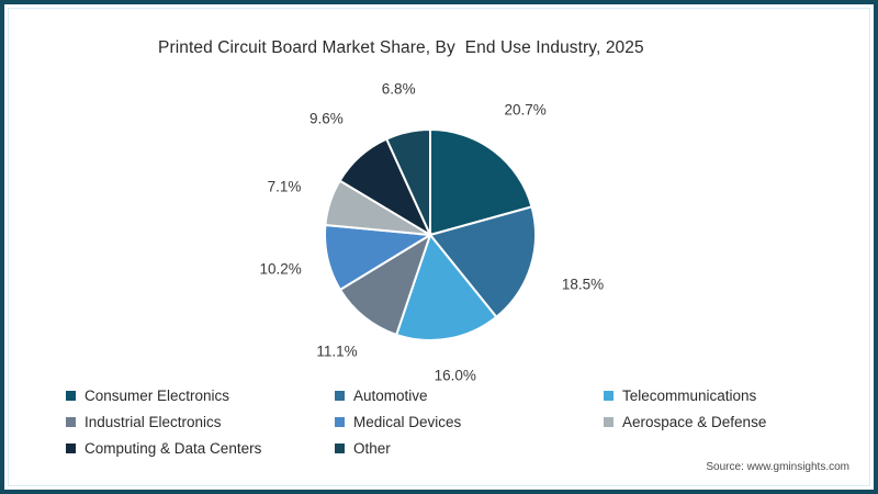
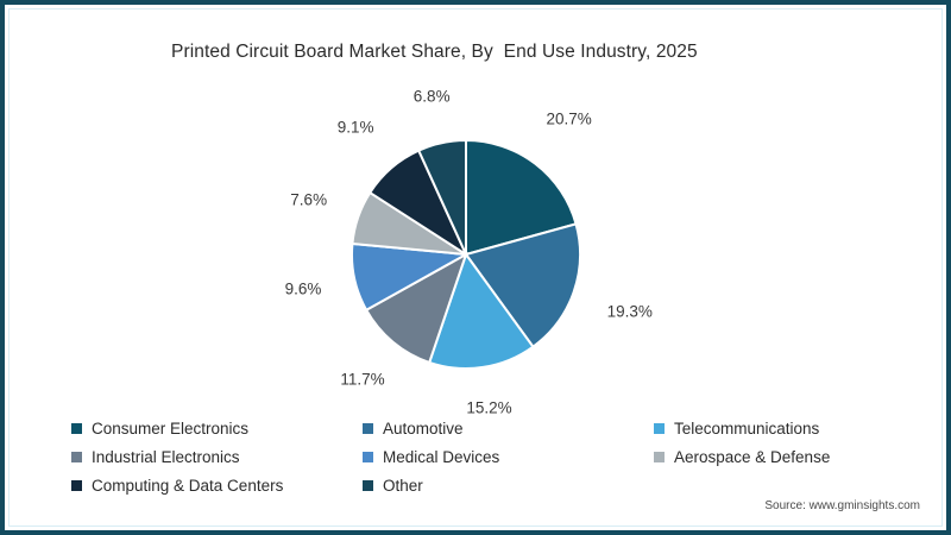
Automotive: 18.5% -> 19.3%
Telecommunications: 16.0% -> 15.2%
Industrial Electronics: 11.1% -> 11.7%
Medical Devices: 10.2% -> 9.6%
Aerospace & Defense: 7.1% -> 7.6%
Computing & Data Centers: 9.6% -> 9.1%
